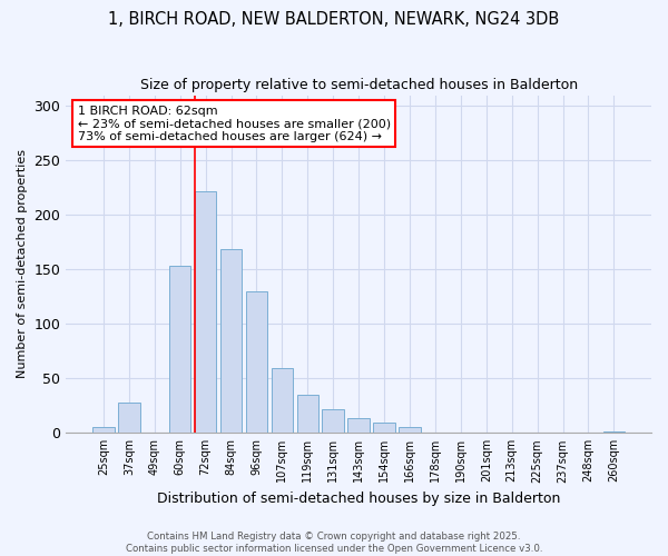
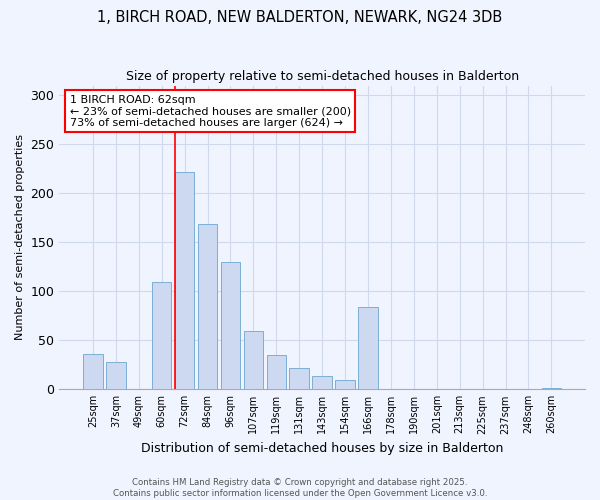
25sqm: 5 -> 36
60sqm: 153 -> 110
166sqm: 5 -> 84
